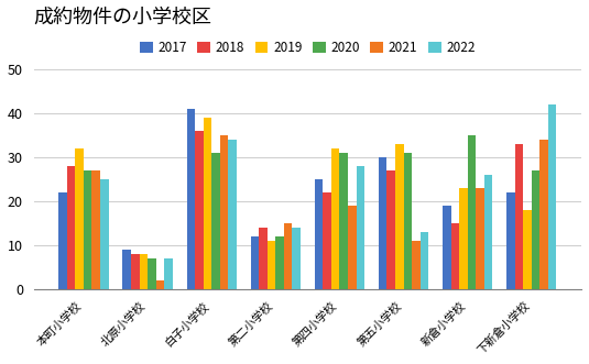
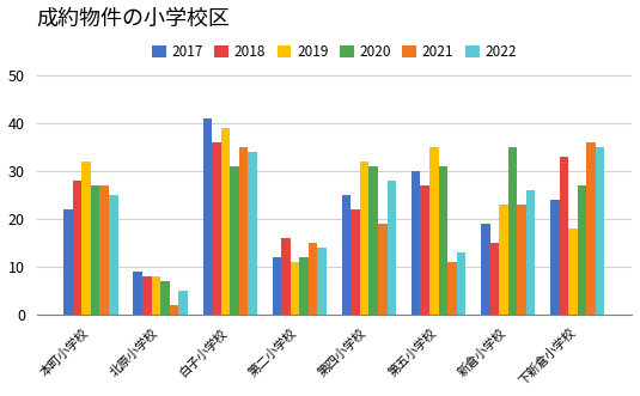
2022/北原小学校: 7 -> 5
2018/第二小学校: 14 -> 16
2019/第五小学校: 33 -> 35
2017/下新倉小学校: 22 -> 24
2021/下新倉小学校: 34 -> 36
2022/下新倉小学校: 42 -> 35
